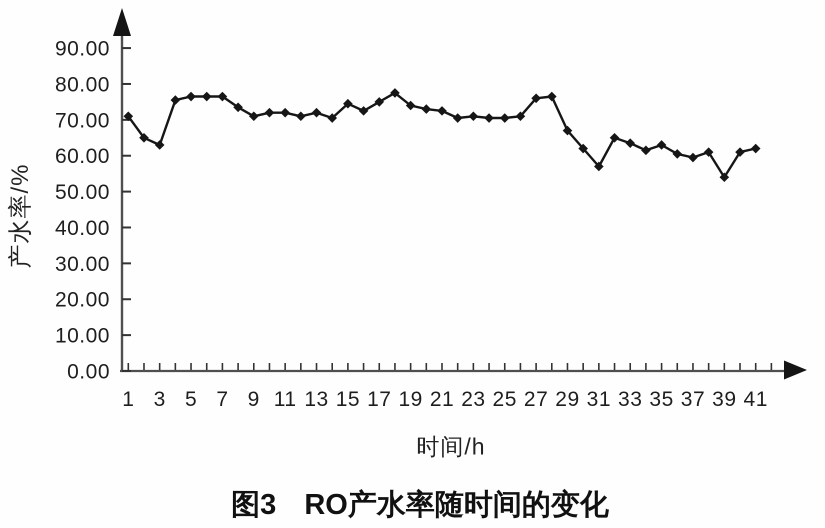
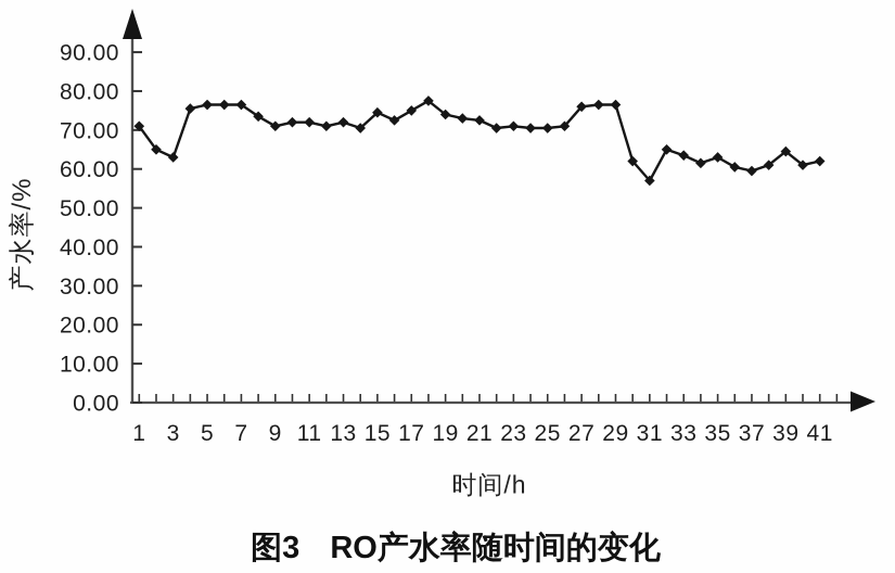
29: 67 -> 76
39: 54 -> 64
